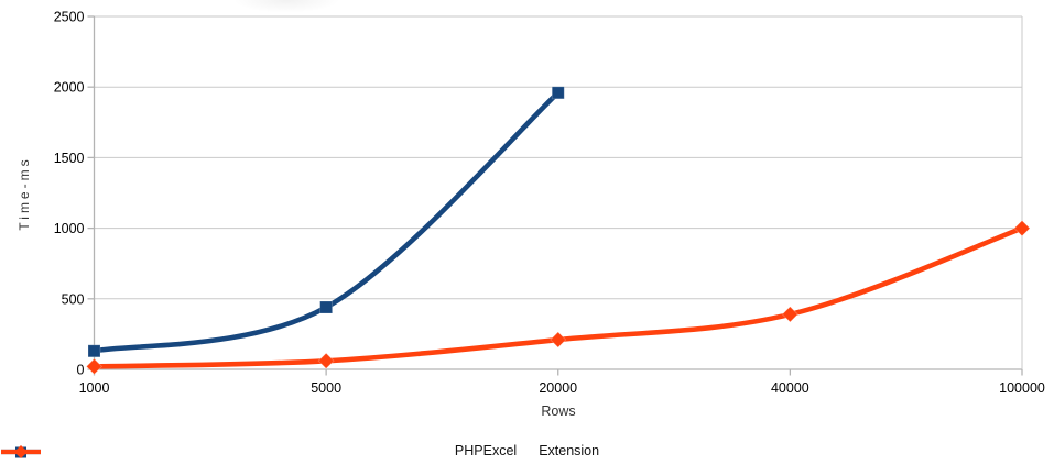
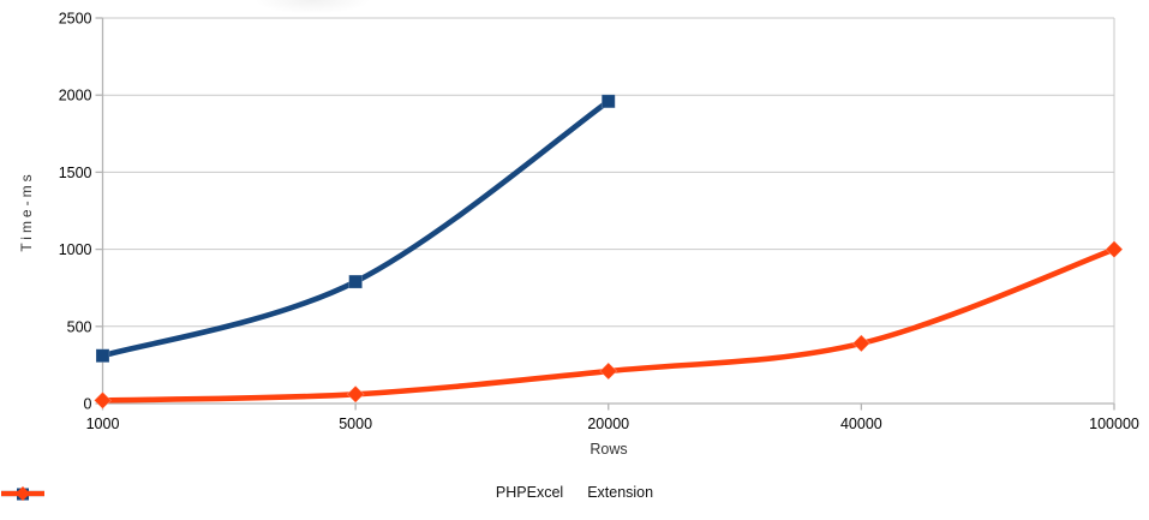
PHPExcel/1000: 130 -> 310
PHPExcel/5000: 440 -> 790
